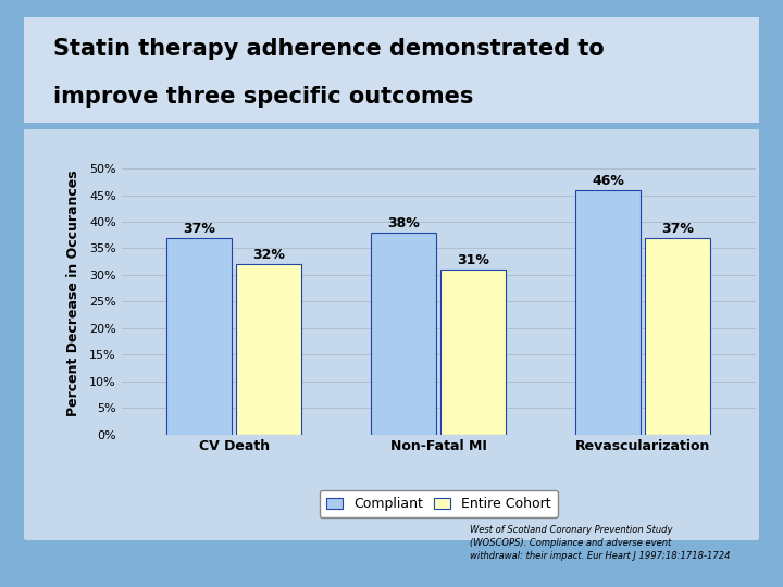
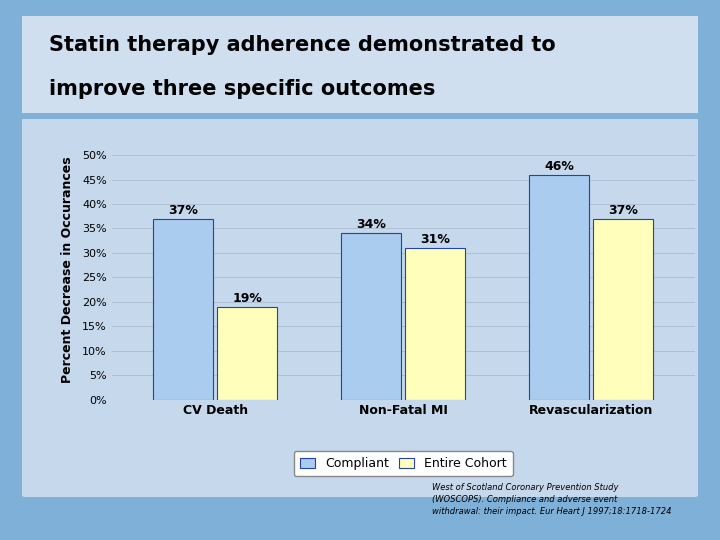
Entire Cohort/CV Death: 32% -> 19%
Compliant/Non-Fatal MI: 38% -> 34%
